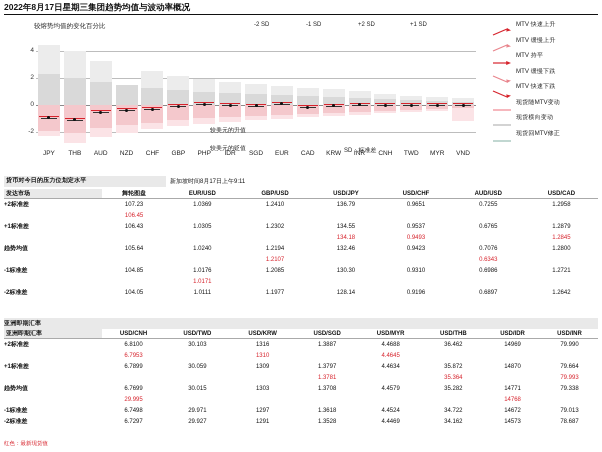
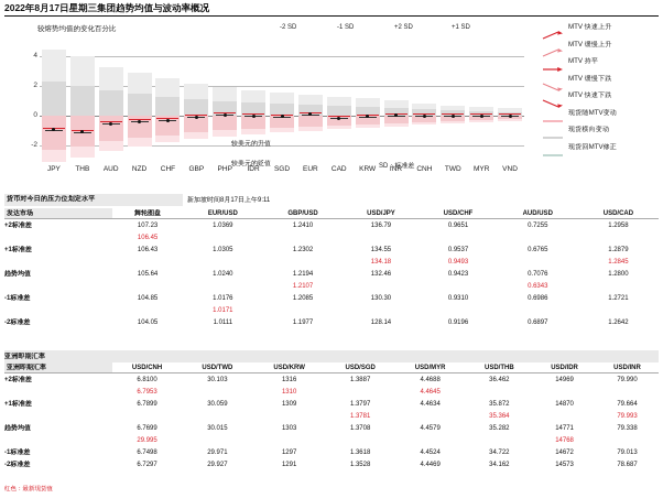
-2SD/JPY: -1,9 -> -3,1
+2SD/NZD: 0,7 -> 3,0
-2SD/VND: -1,2 -> -0,3
